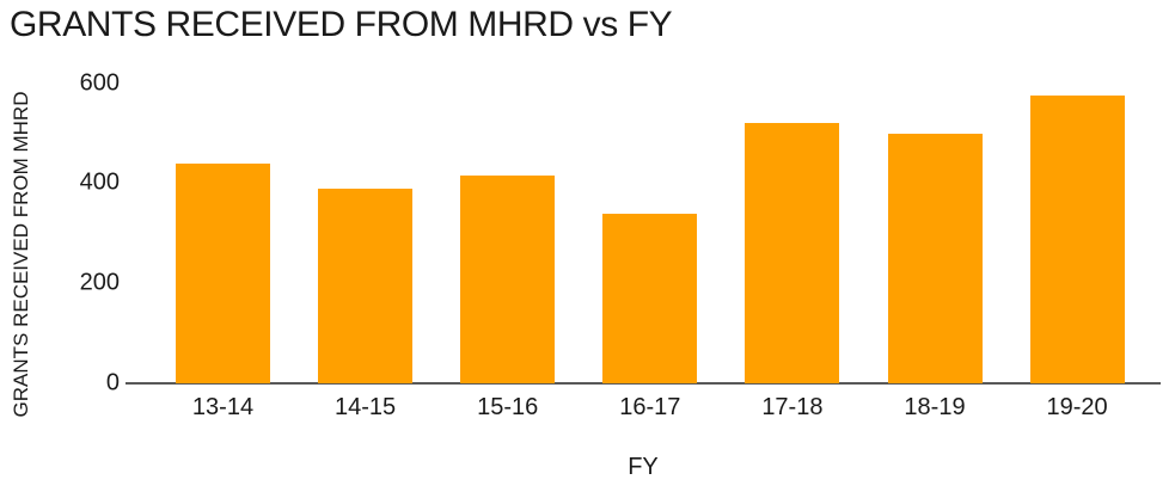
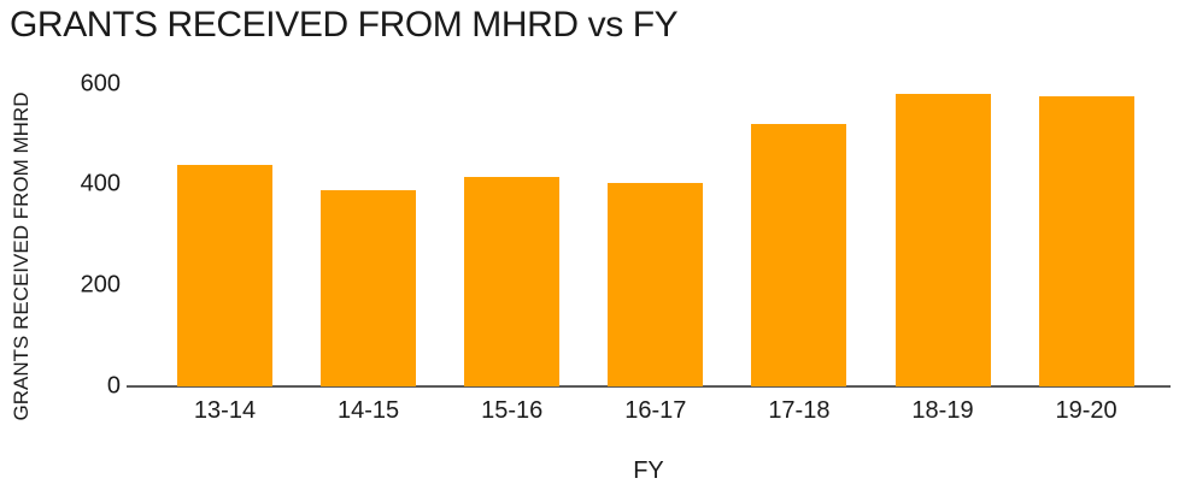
16-17: 340 -> 400
18-19: 500 -> 580
